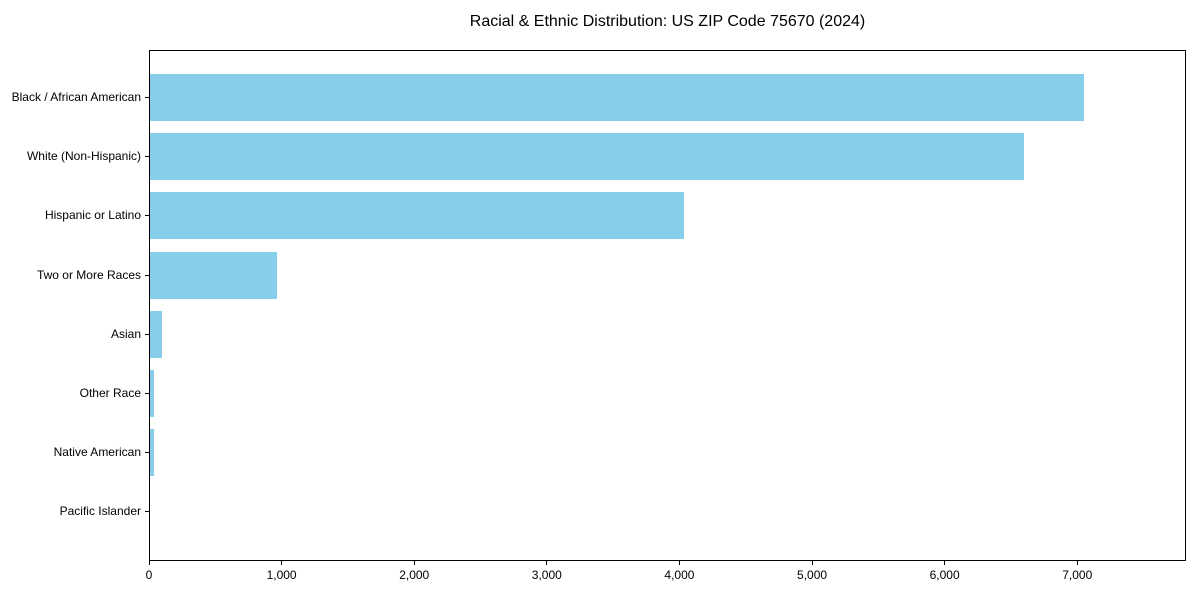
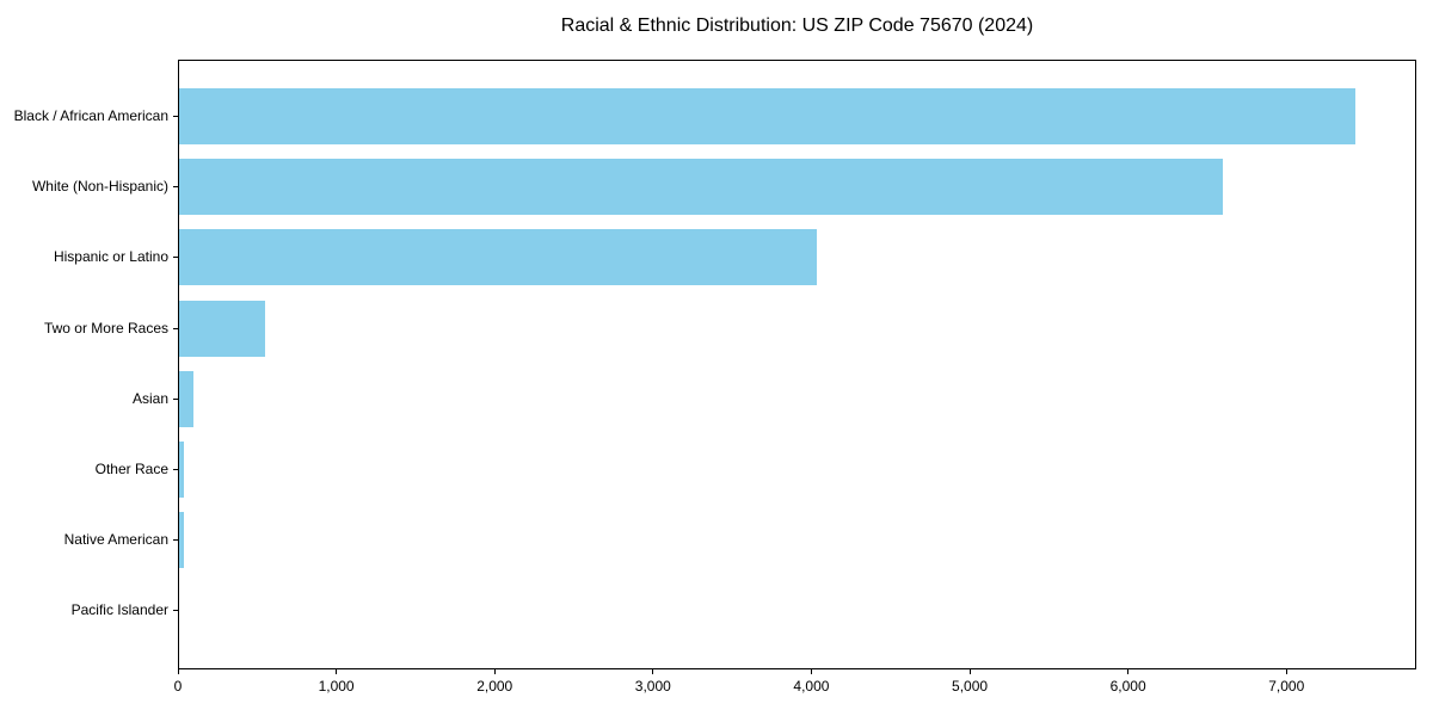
Black / African American: 7040 -> 7430
Two or More Races: 960 -> 540
